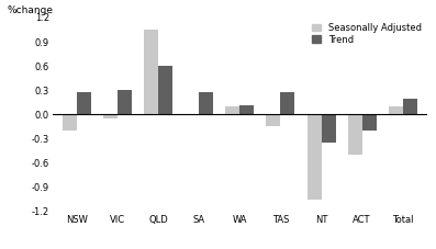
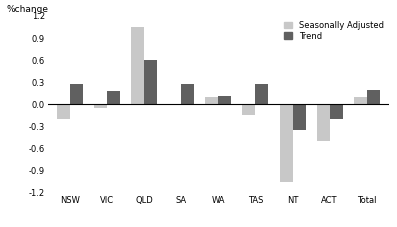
Trend/VIC: 0.30 -> 0.18
